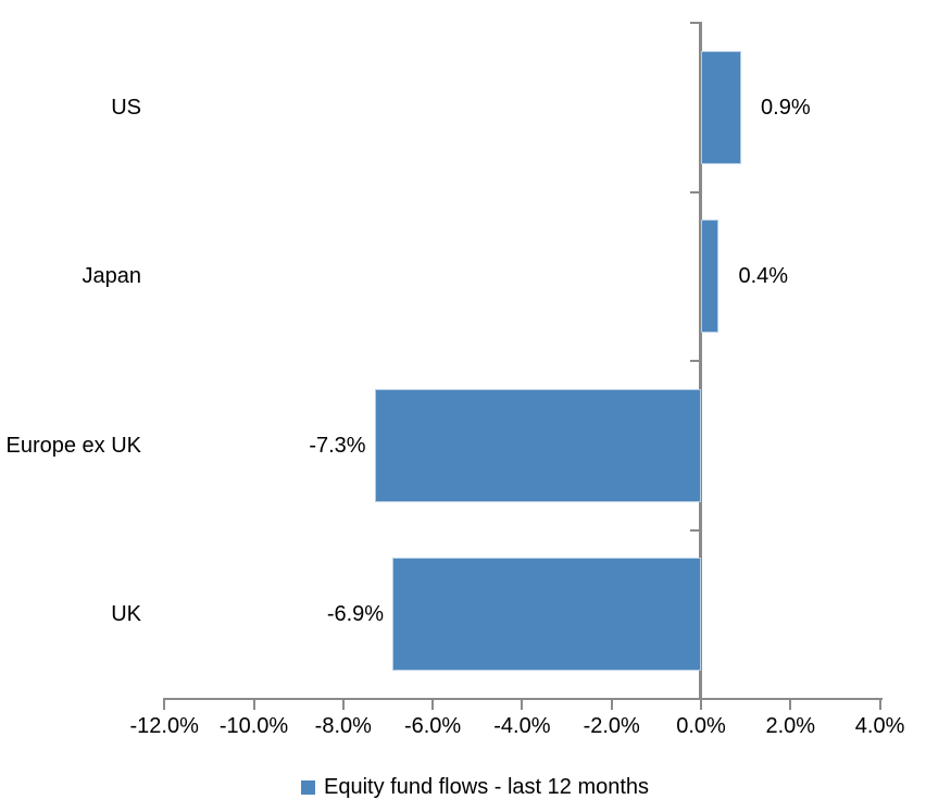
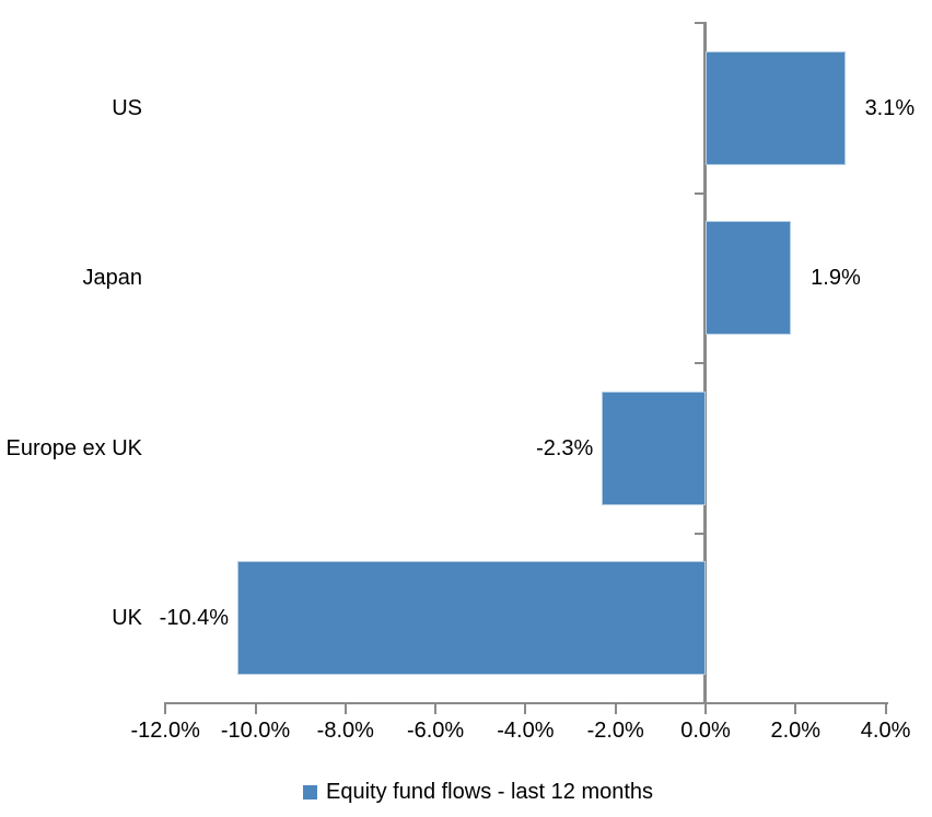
US: 0.9% -> 3.1%
Japan: 0.4% -> 1.9%
Europe ex UK: -7.3% -> -2.3%
UK: -6.9% -> -10.4%
